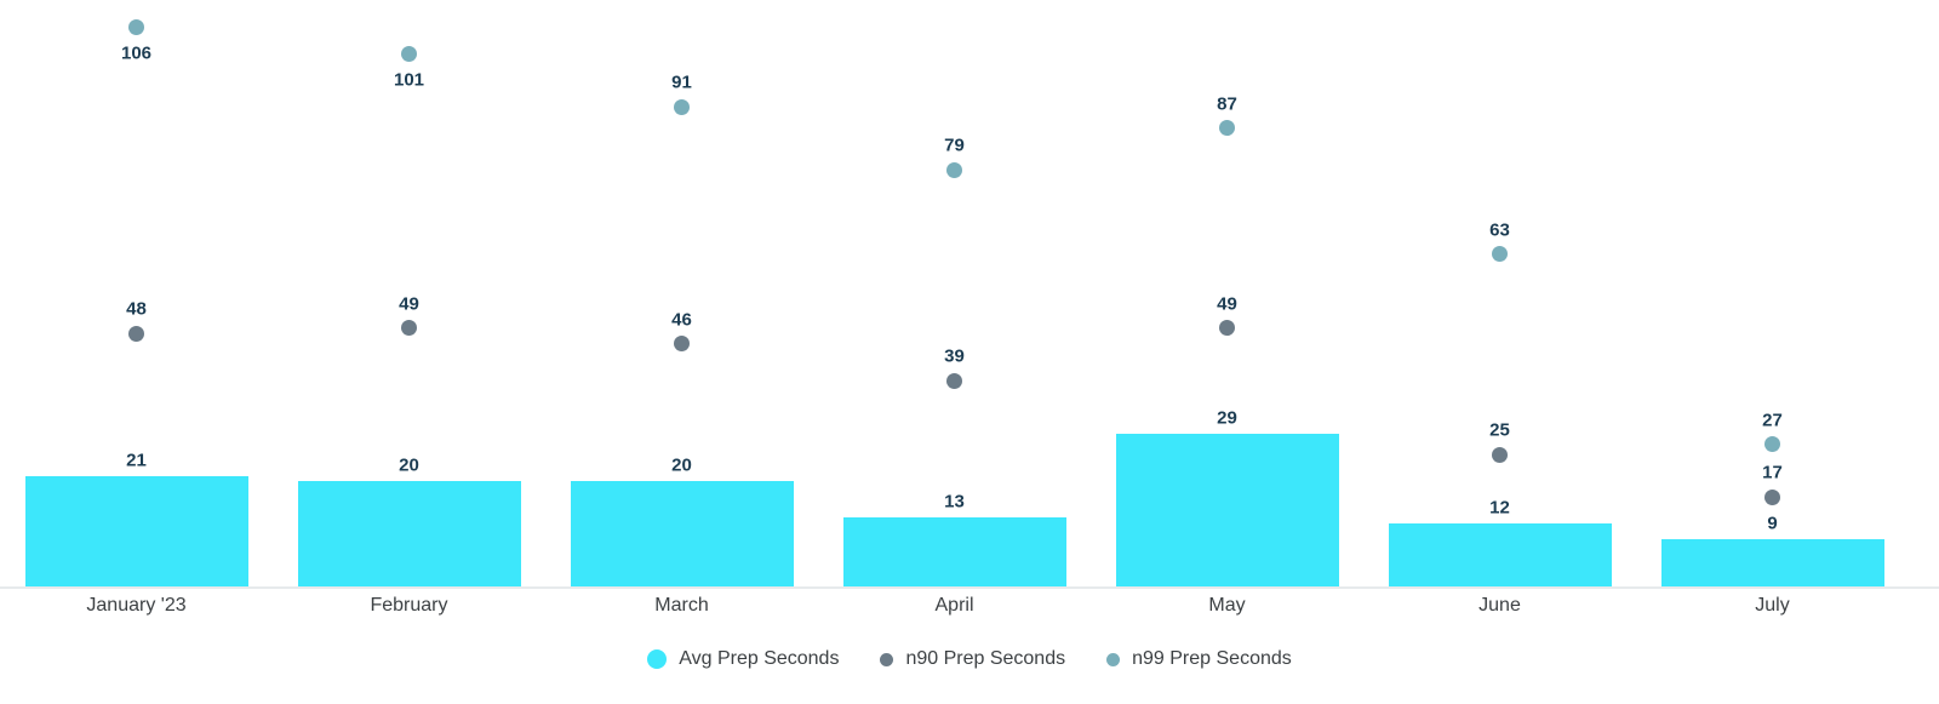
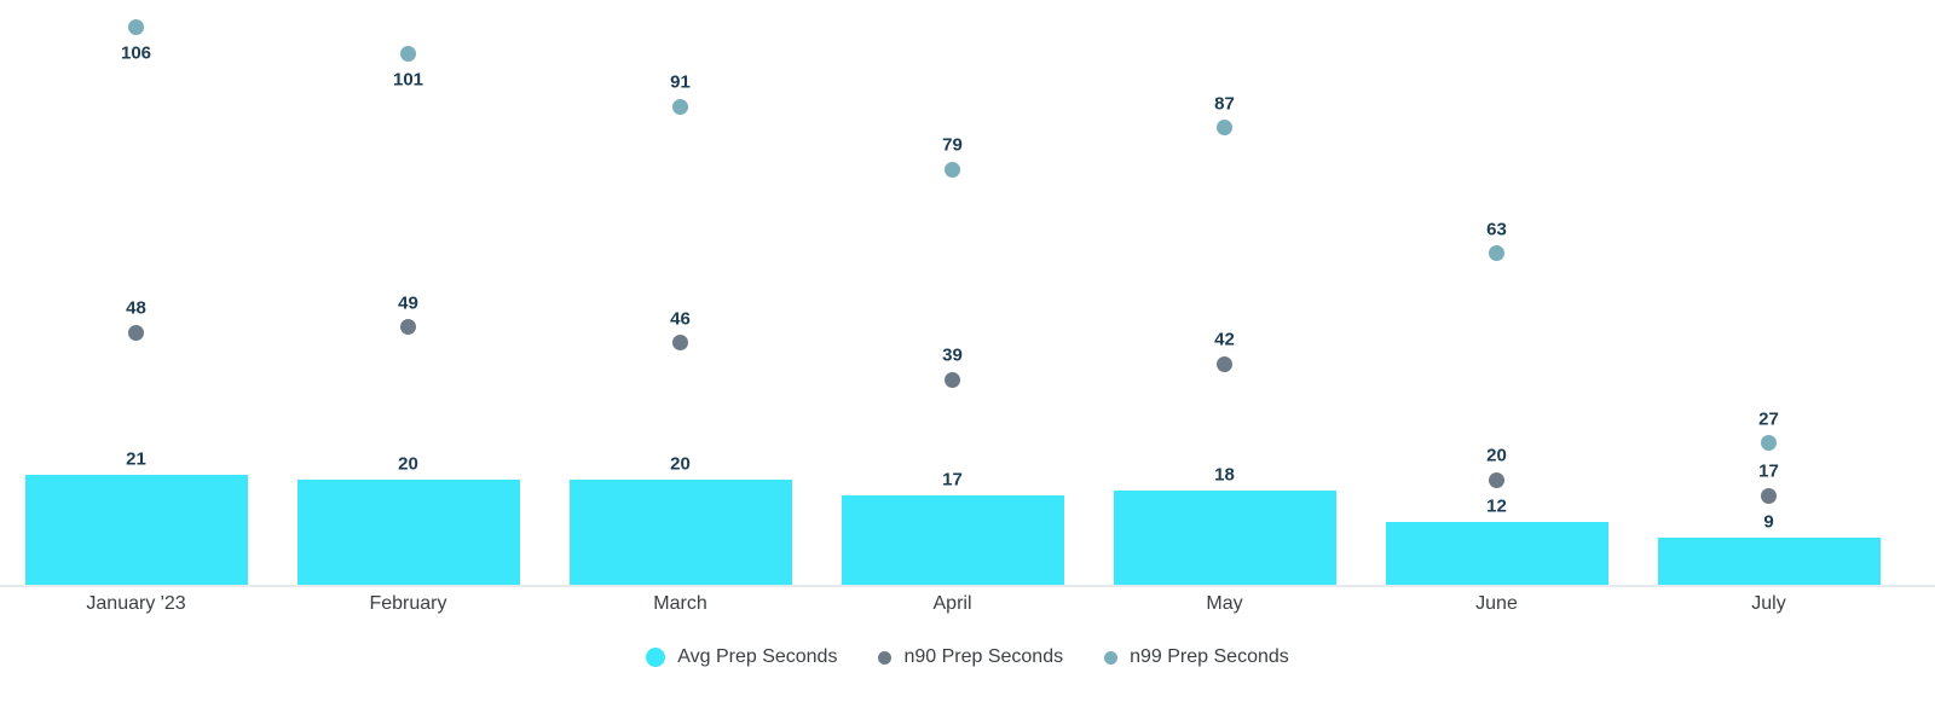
Avg Prep Seconds/April: 13 -> 17
Avg Prep Seconds/May: 29 -> 18
n90 Prep Seconds/May: 49 -> 42
n90 Prep Seconds/June: 25 -> 20
